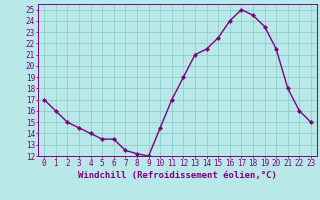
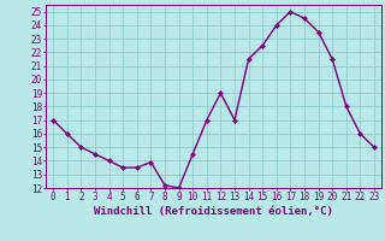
7: 12.5 -> 13.9
13: 21.0 -> 17.0
